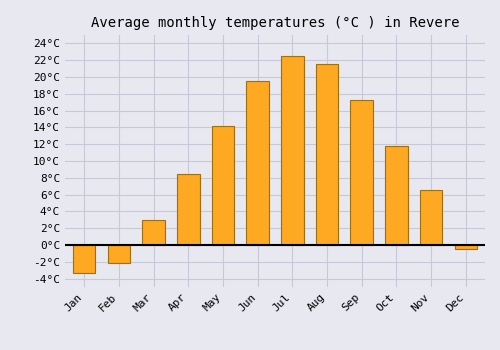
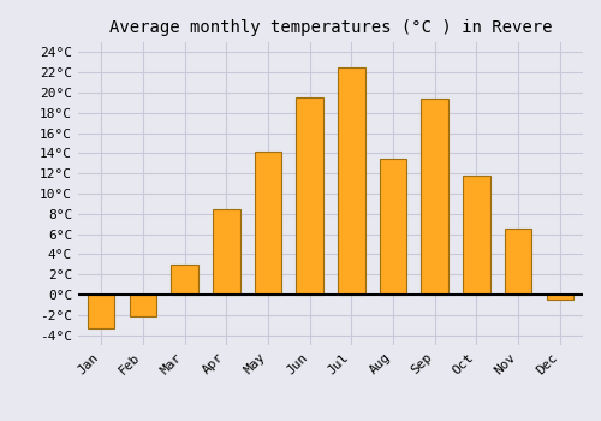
Aug: 21.5°C -> 13.4°C
Sep: 17.3°C -> 19.4°C
